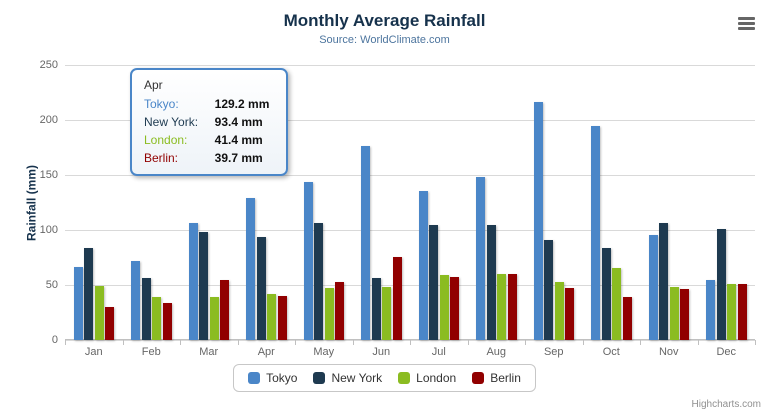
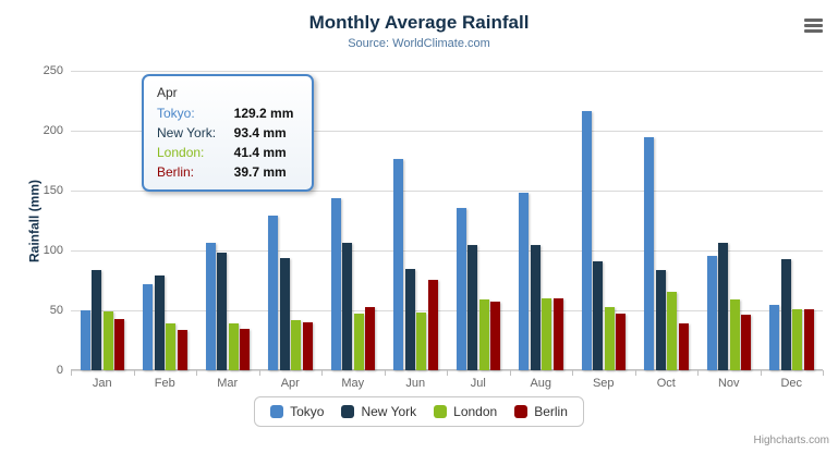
Tokyo/Jan: 66 -> 50
Berlin/Jan: 30 -> 42
New York/Feb: 56 -> 79
Berlin/Mar: 55 -> 34
New York/Jun: 56 -> 84
London/Nov: 48 -> 59
New York/Dec: 101 -> 92
